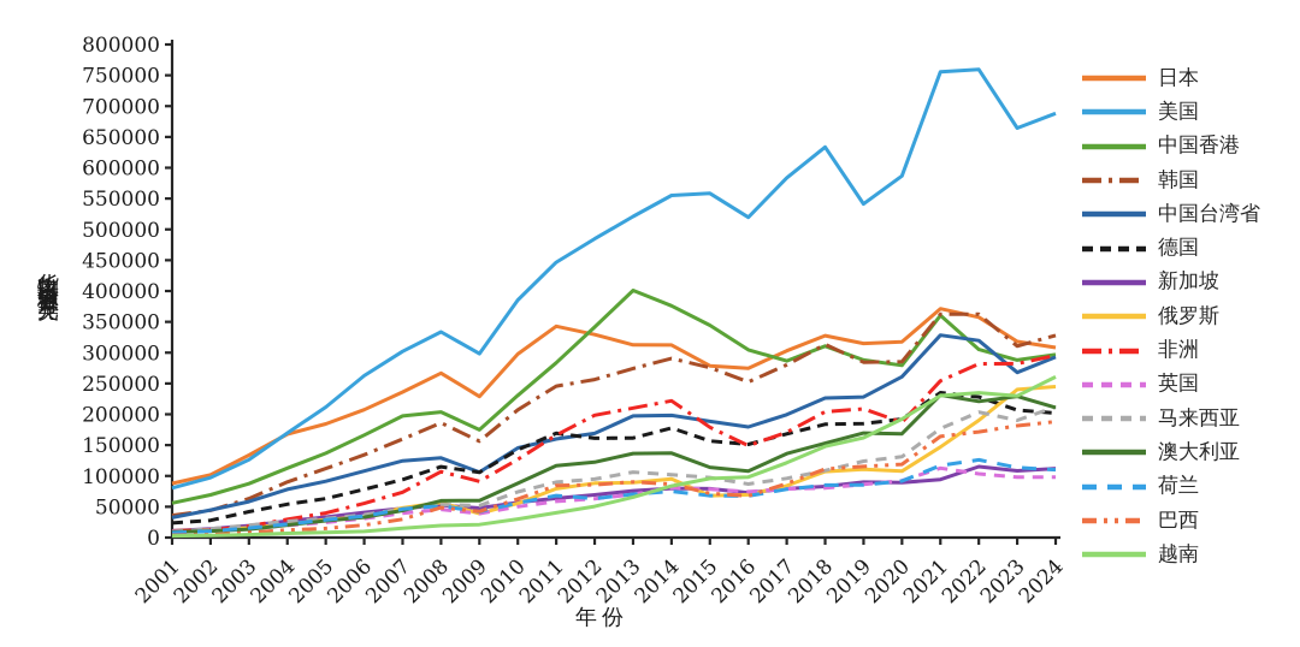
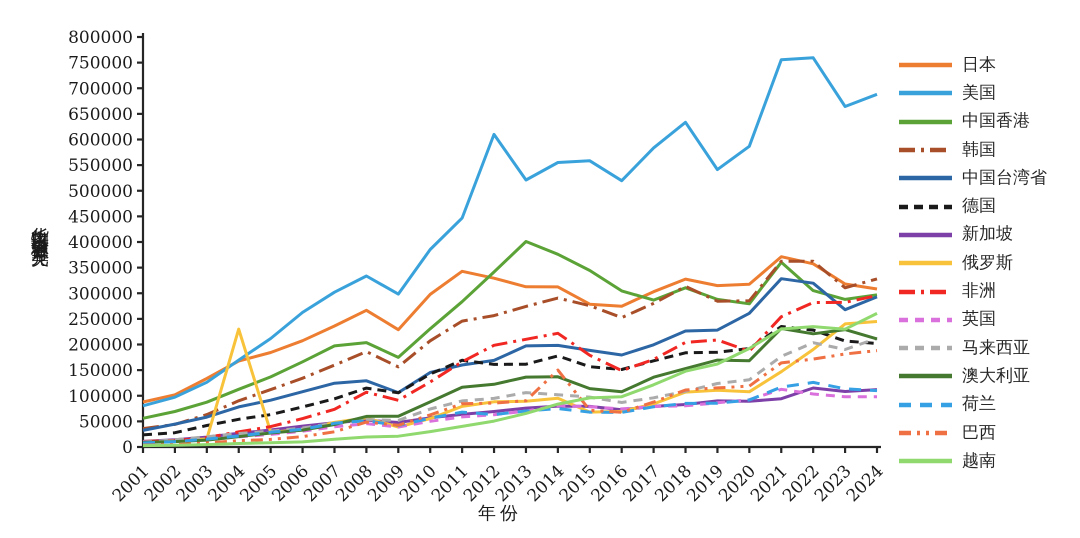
俄罗斯/2004: 20000 -> 230000
美国/2012: 480000 -> 610000
巴西/2014: 90000 -> 150000
